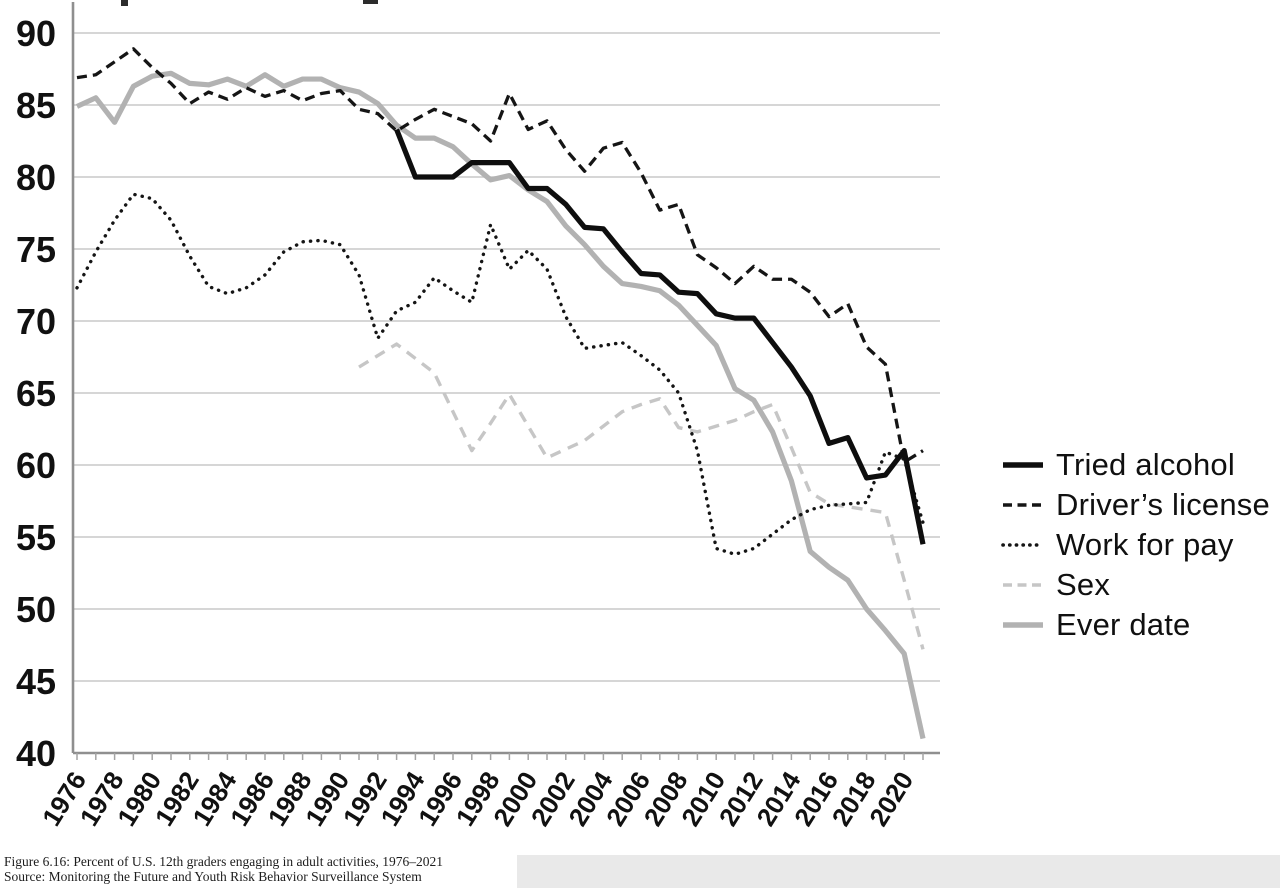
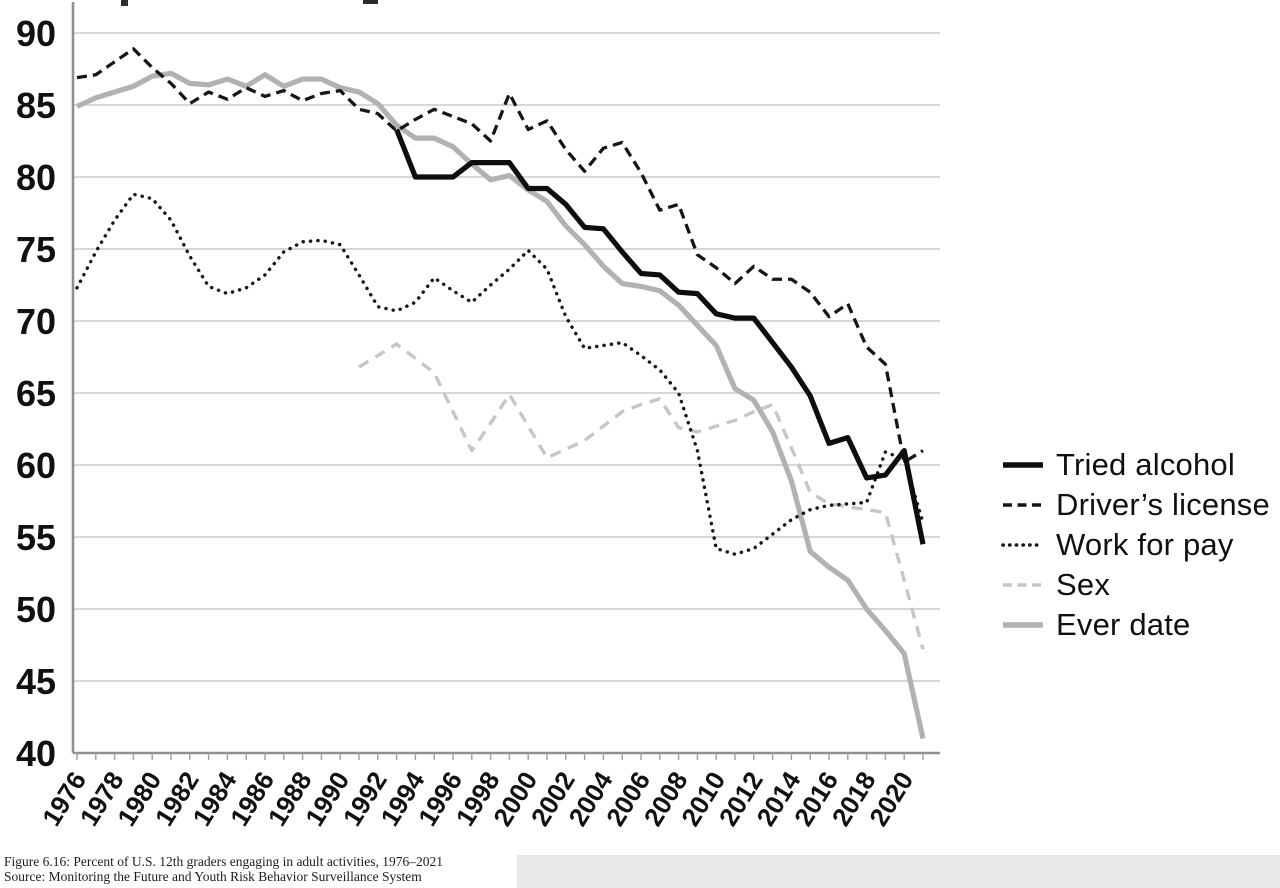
Ever date/1978: 83.8 -> 85.9
Work for pay/1992: 68.8 -> 71.0
Work for pay/1998: 76.7 -> 72.5
